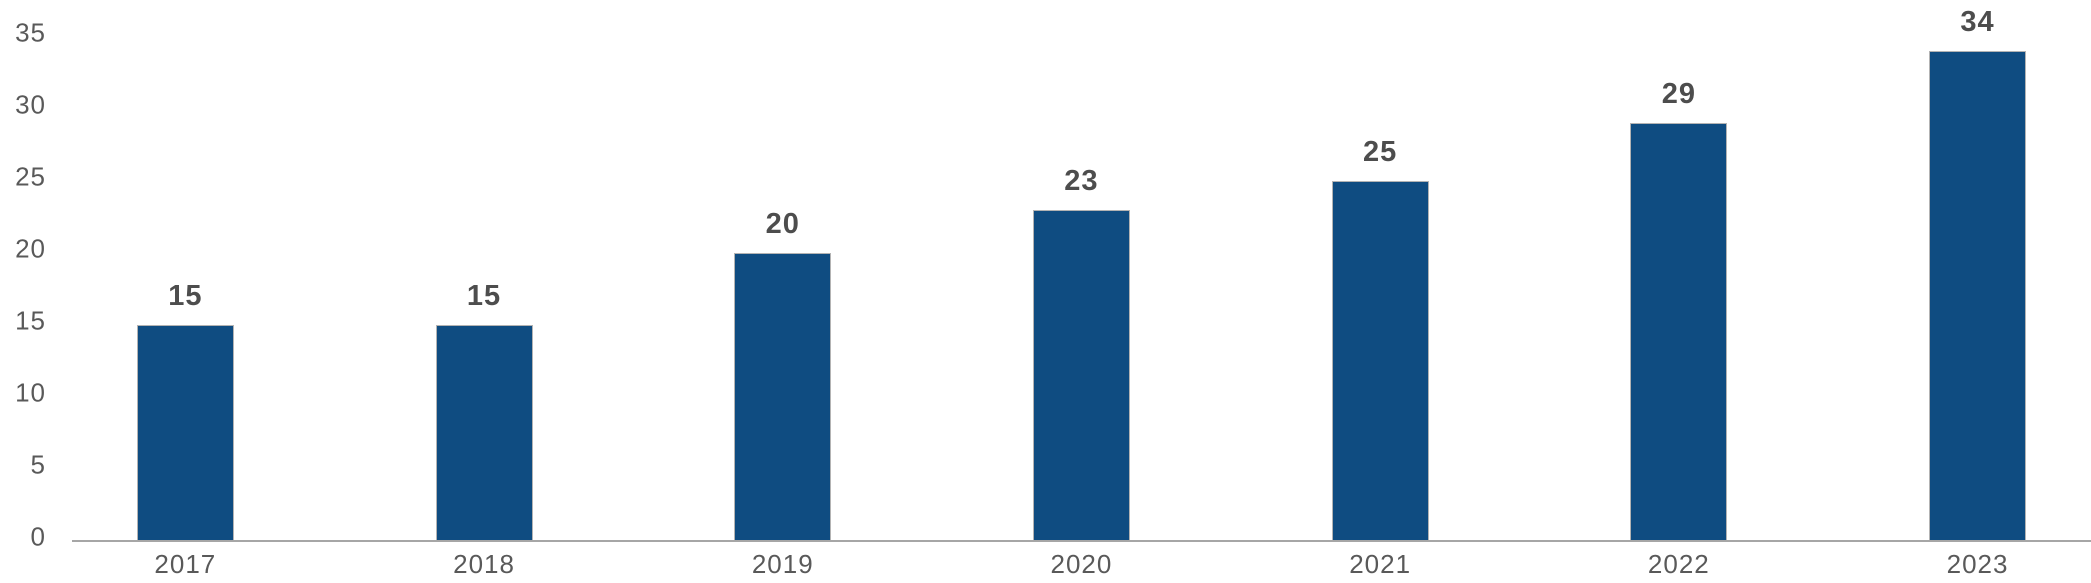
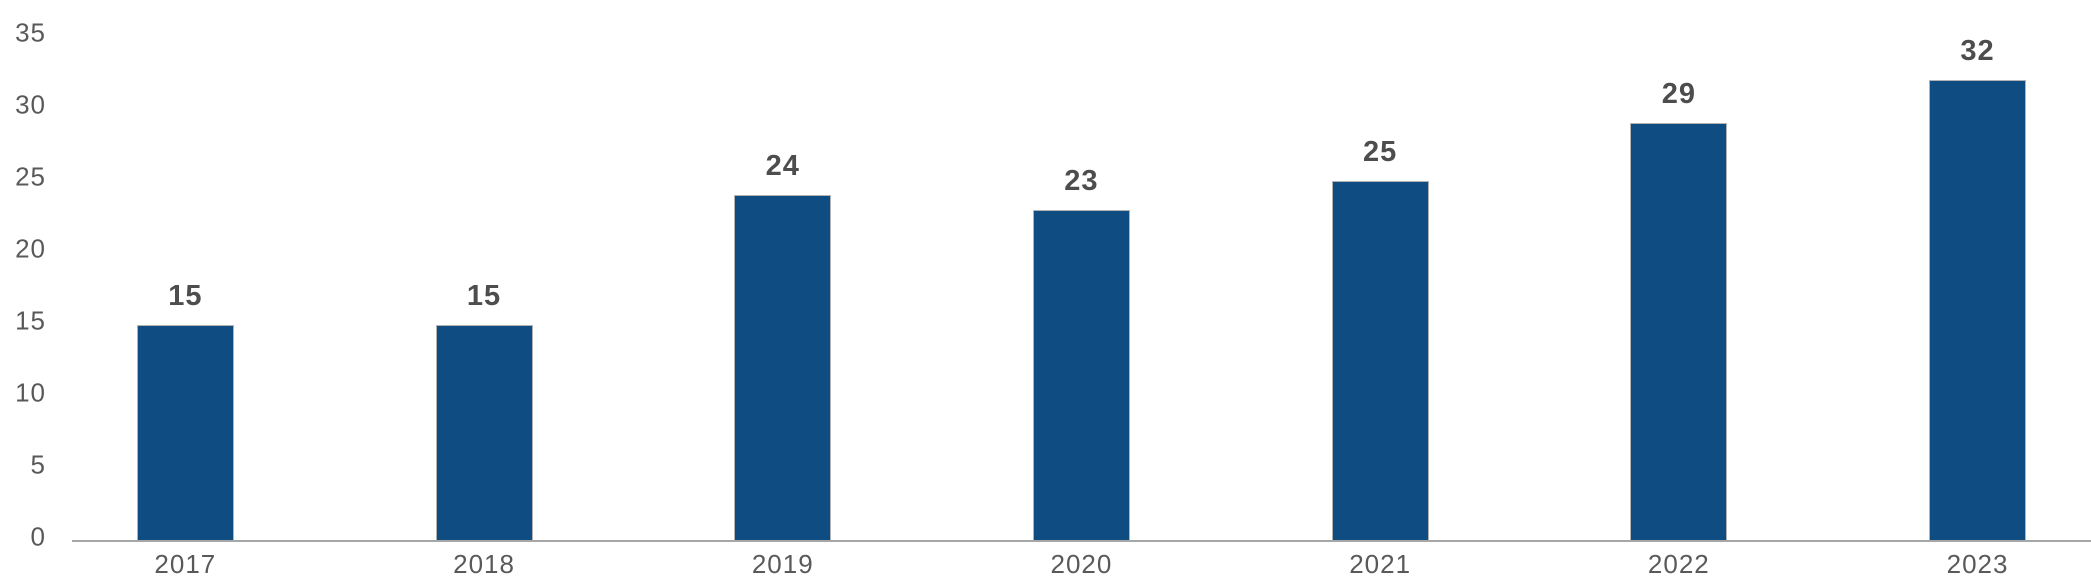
2019: 20 -> 24
2023: 34 -> 32
